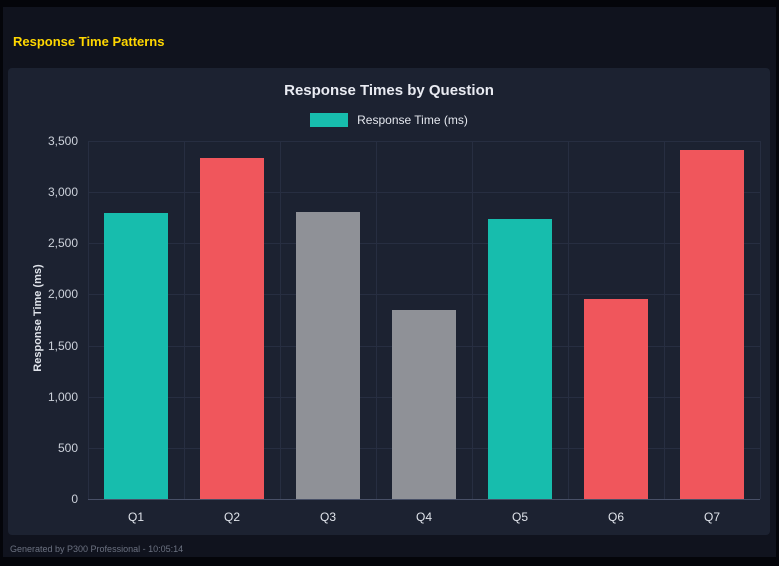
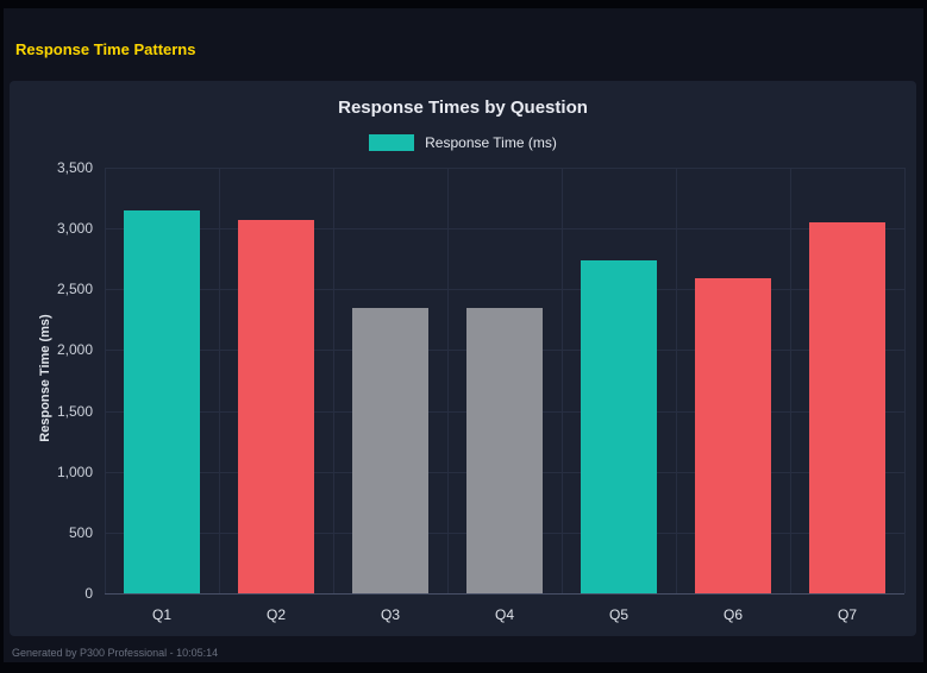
Q1: 2800 -> 3150
Q2: 3330 -> 3070
Q3: 2810 -> 2350
Q4: 1850 -> 2350
Q6: 1960 -> 2590
Q7: 3410 -> 3050
